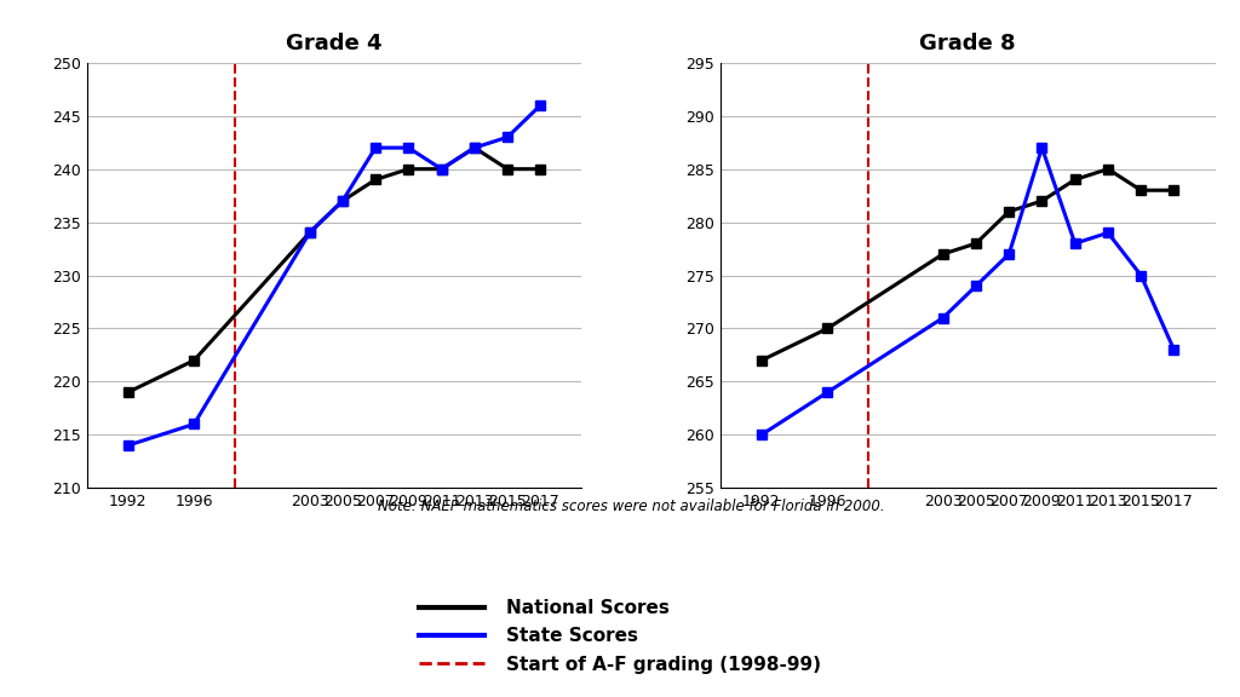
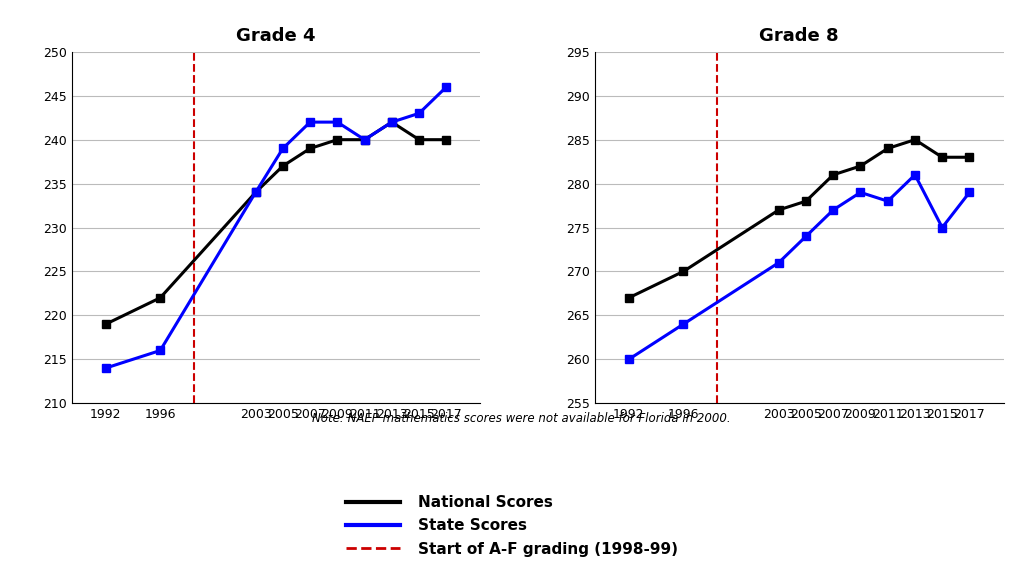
Grade 4/State Scores/2005: 237 -> 239
Grade 8/State Scores/2009: 287 -> 279
Grade 8/State Scores/2013: 279 -> 281
Grade 8/State Scores/2017: 268 -> 279
